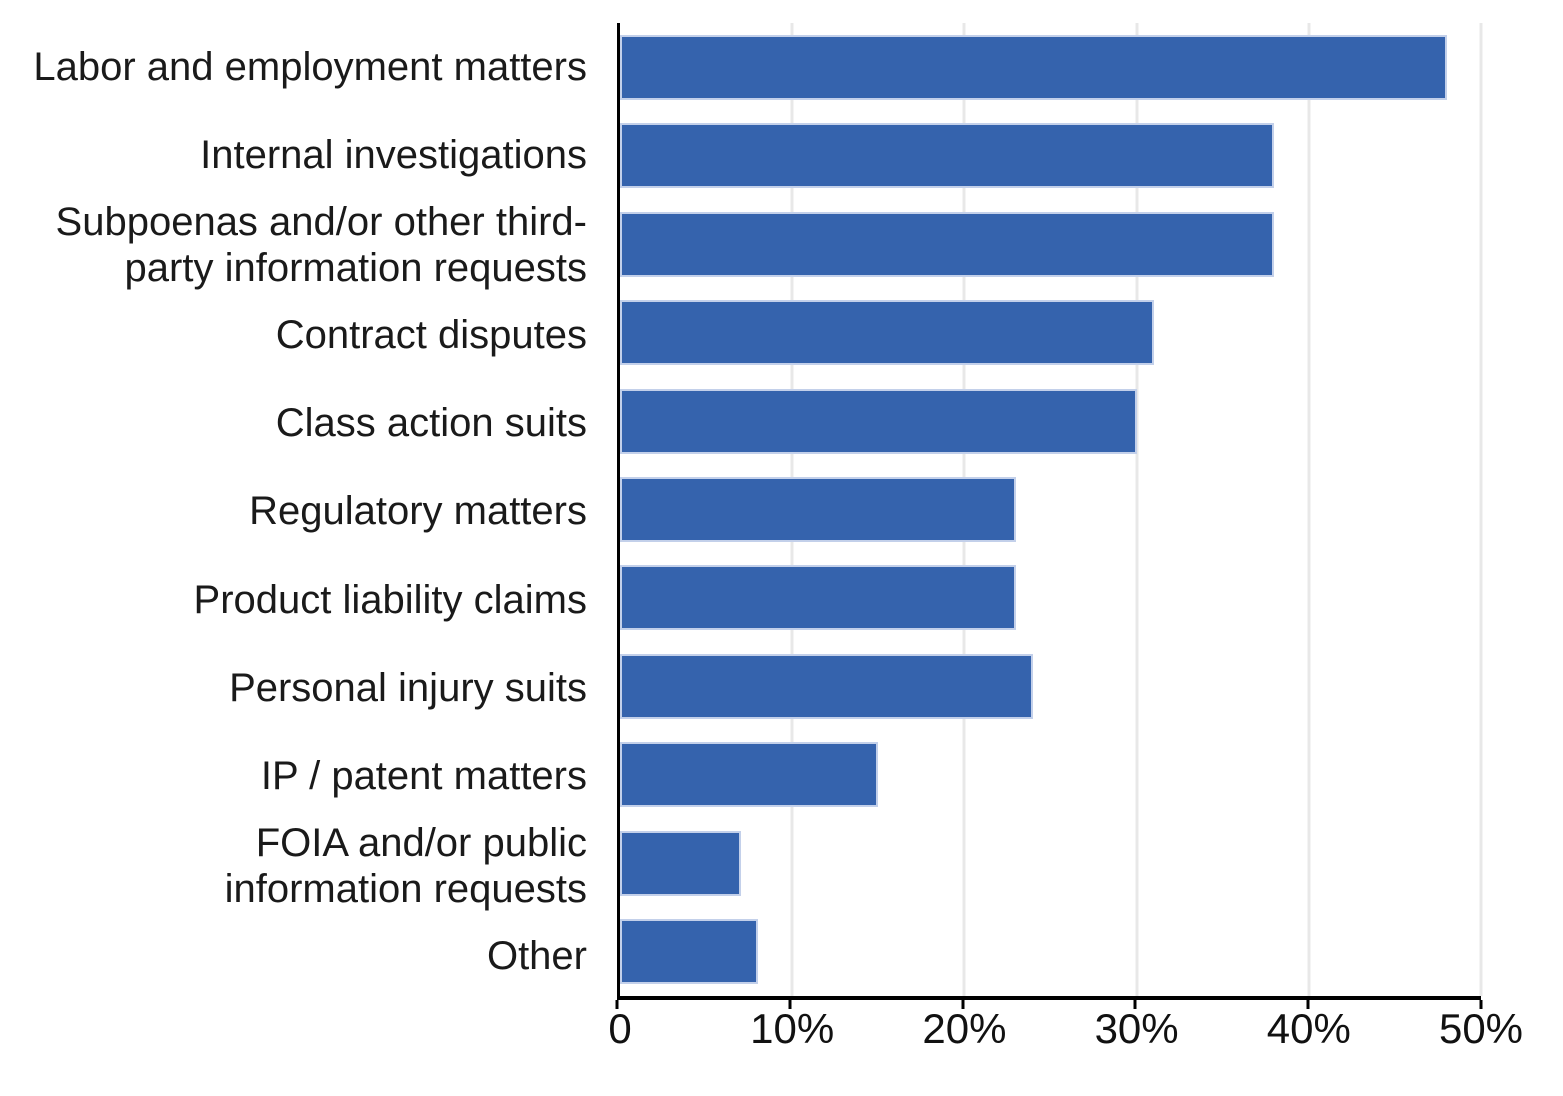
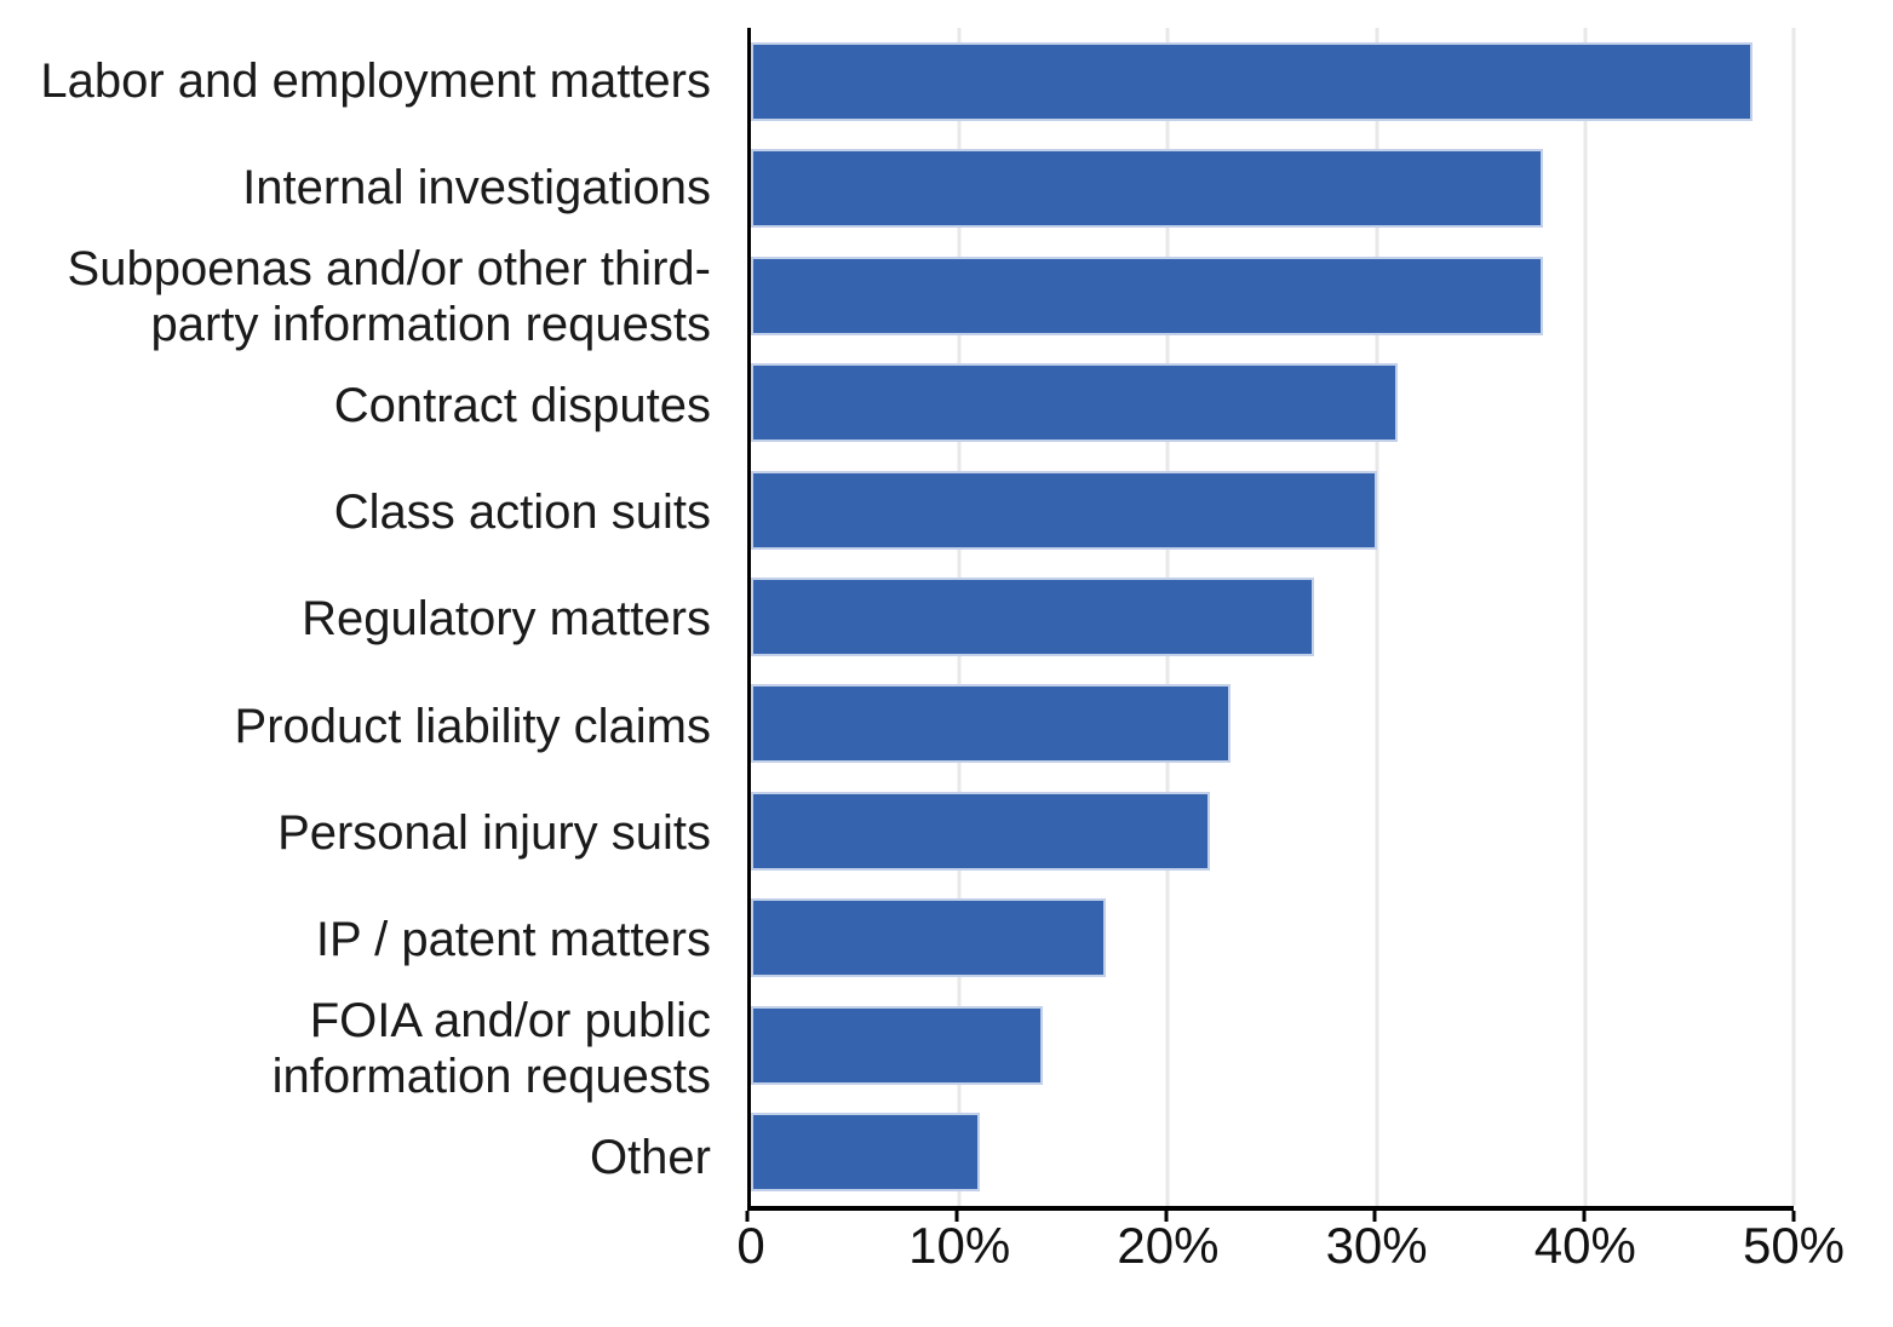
Regulatory matters: 23% -> 27%
Personal injury suits: 24% -> 22%
IP / patent matters: 15% -> 17%
FOIA and/or public information requests: 7% -> 14%
Other: 8% -> 11%
